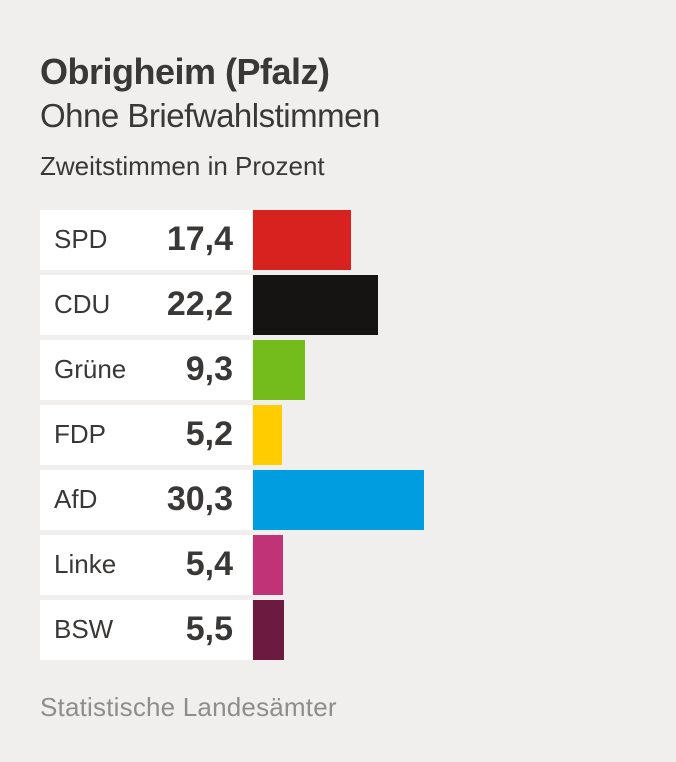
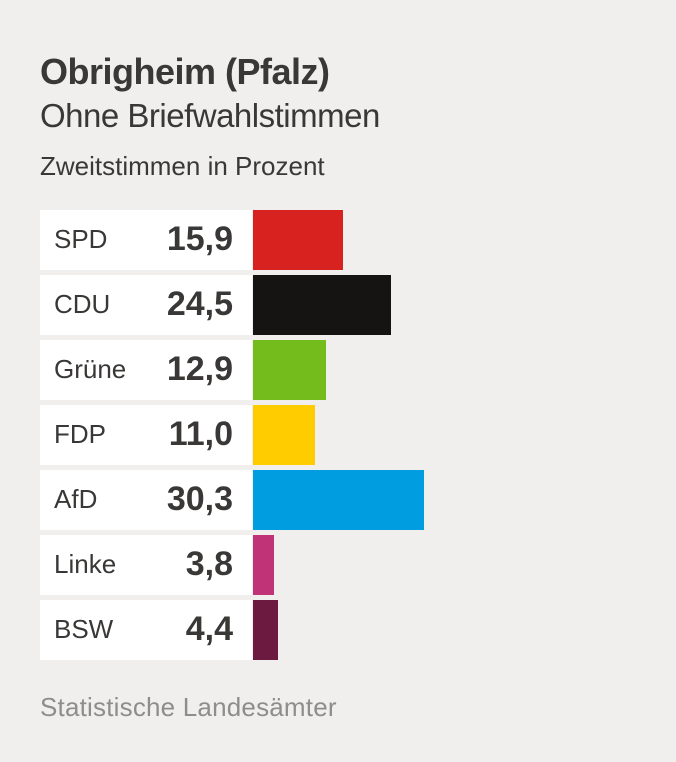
SPD: 17,4 -> 15,9
CDU: 22,2 -> 24,5
Grüne: 9,3 -> 12,9
FDP: 5,2 -> 11,0
Linke: 5,4 -> 3,8
BSW: 5,5 -> 4,4
